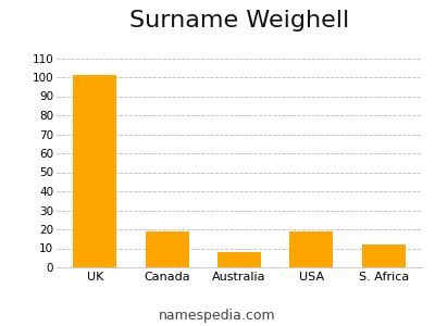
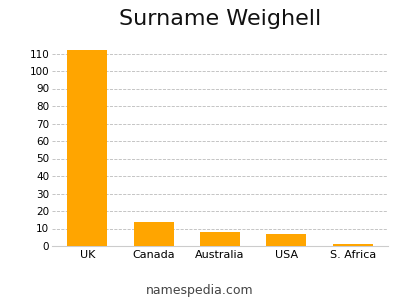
UK: 101 -> 112
Canada: 19 -> 14
USA: 19 -> 7
S. Africa: 12 -> 1
